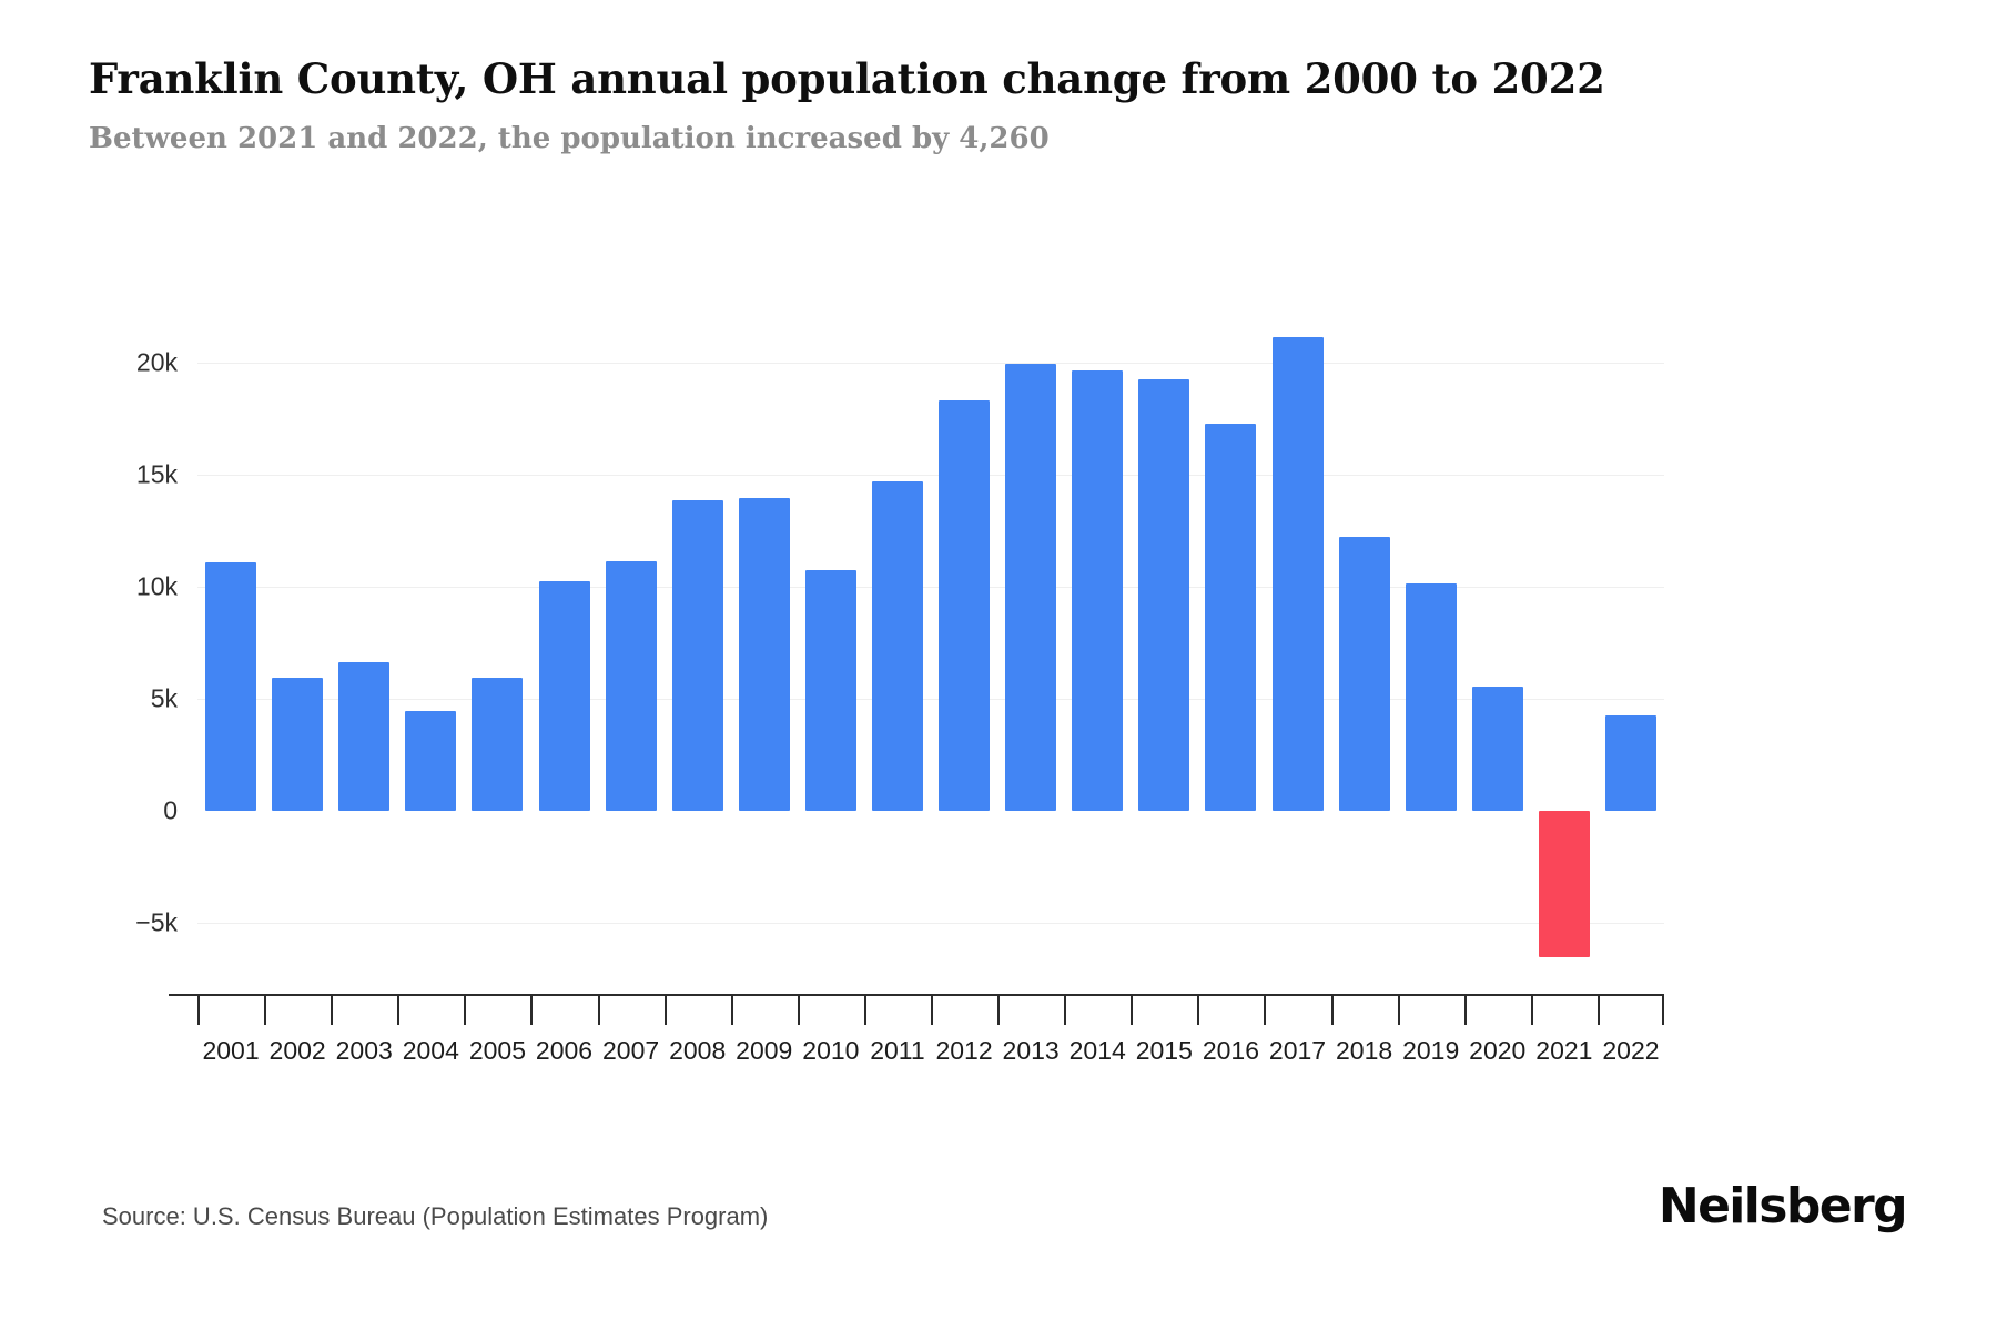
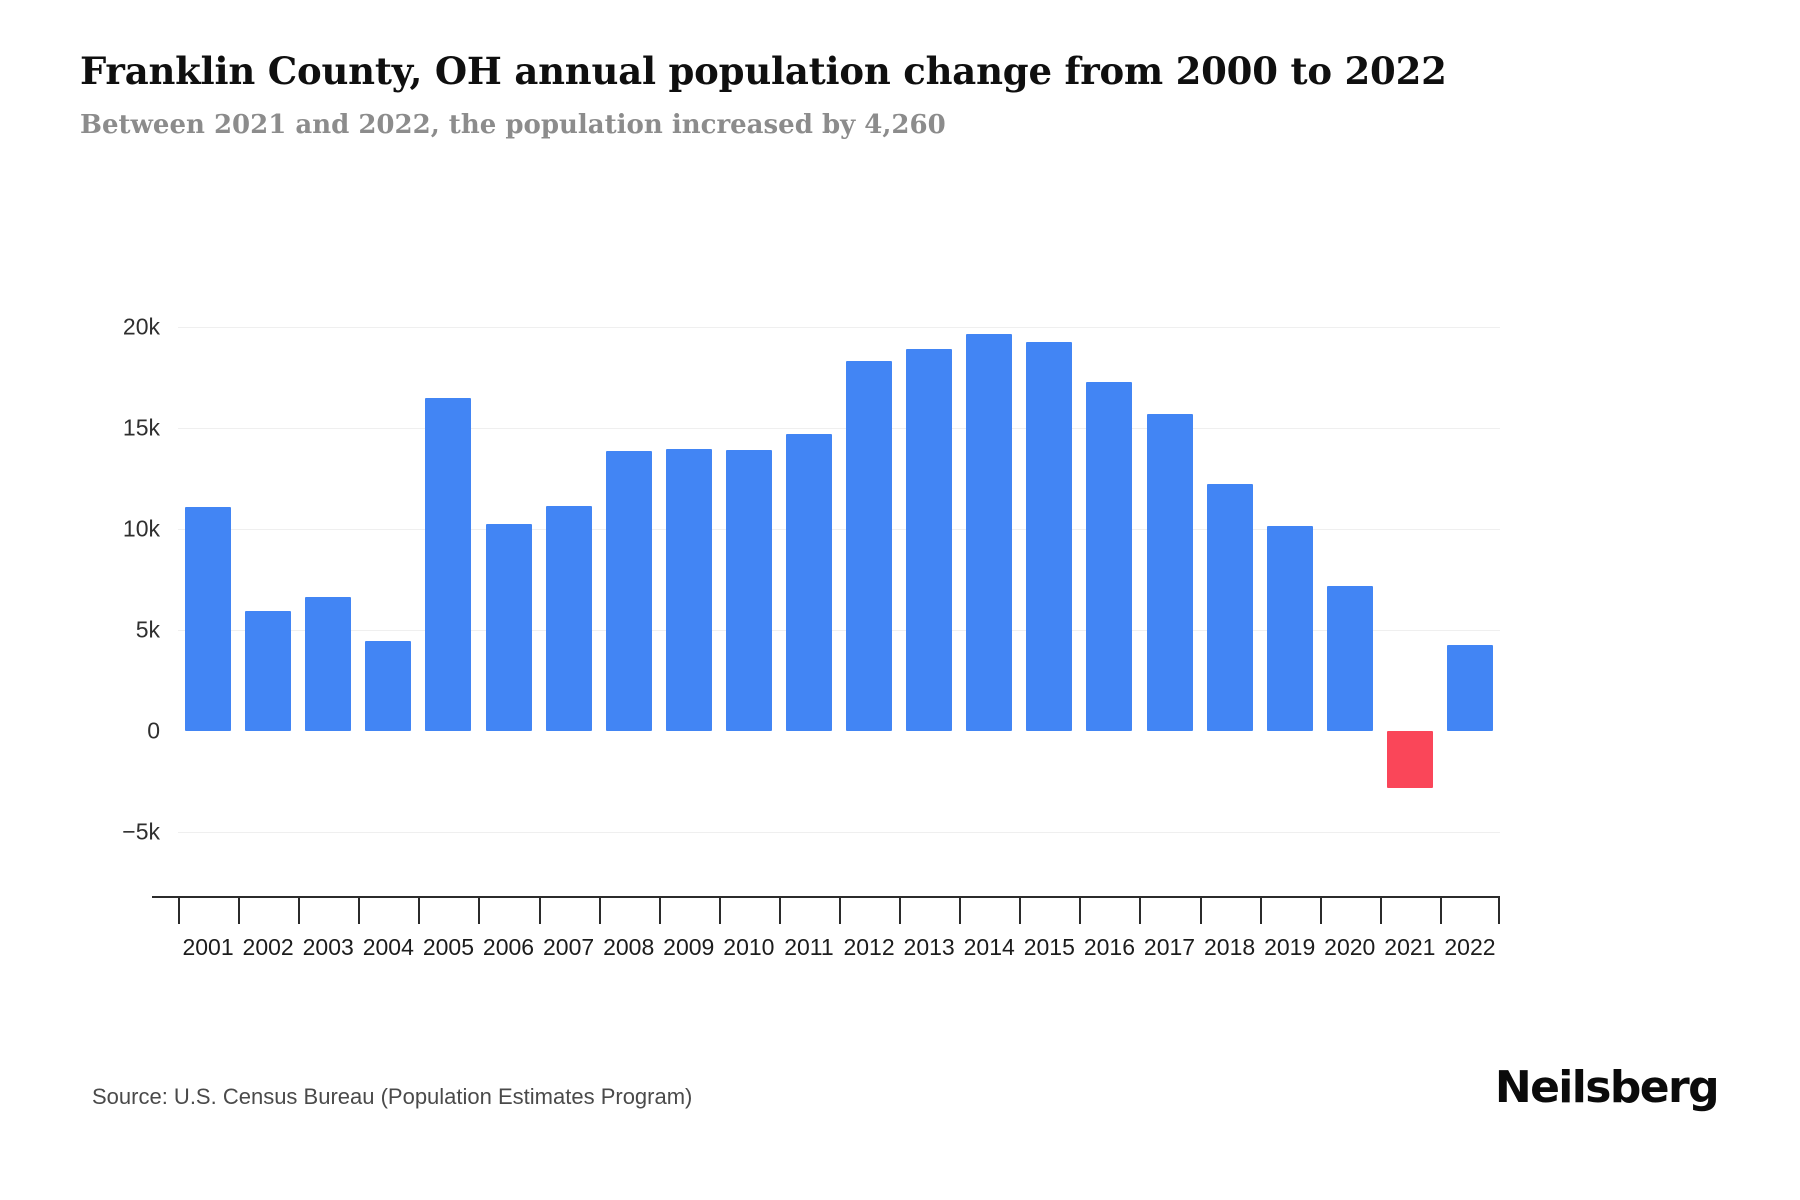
2005: 6.0k -> 16.5k
2010: 10.8k -> 13.9k
2013: 20.0k -> 18.9k
2017: 21.2k -> 15.7k
2020: 5.6k -> 7.2k
2021: -6.6k -> -2.8k
